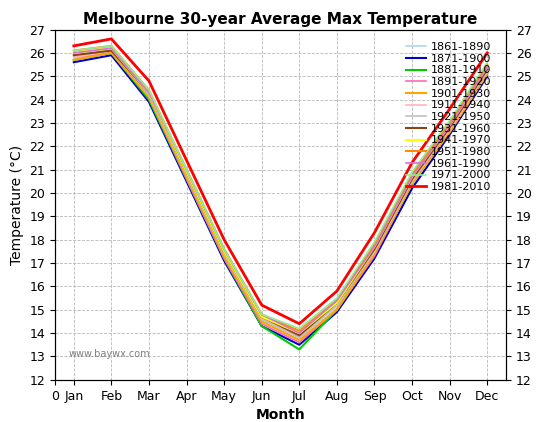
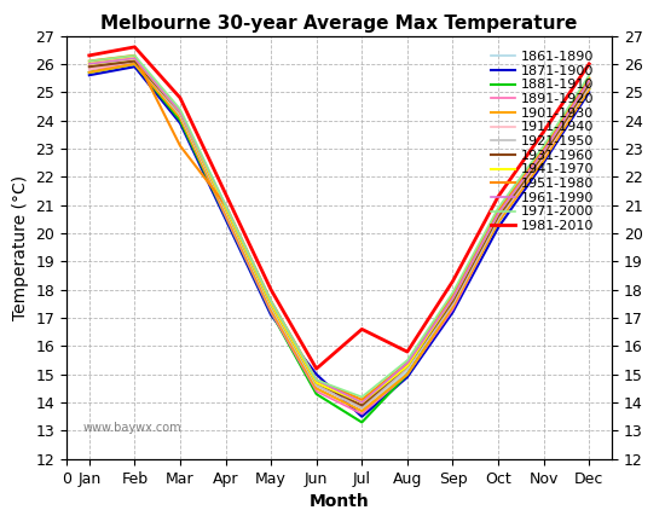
1951-1980/Mar: 24.4 -> 23.1
1871-1900/Jun: 14.3 -> 15.0
1981-2010/Jul: 14.4 -> 16.6
